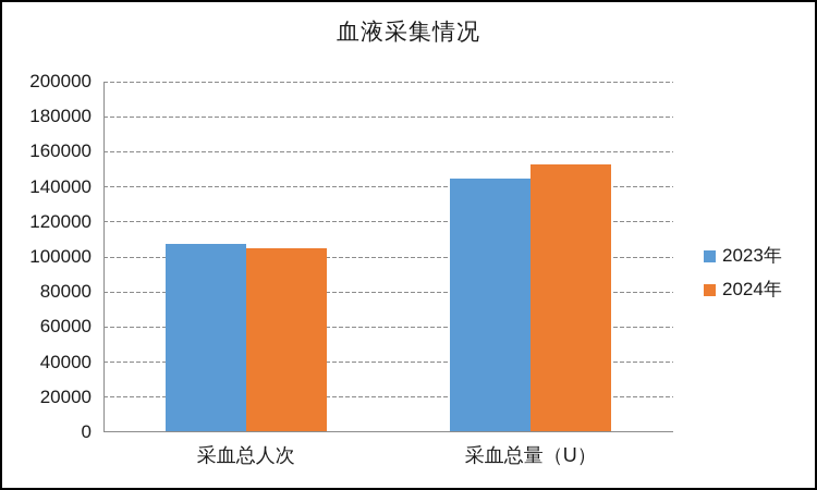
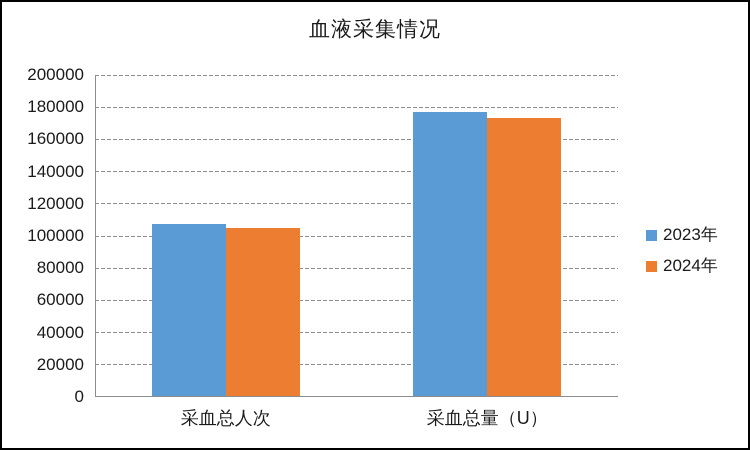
2023年/采血总量（U）: 144000 -> 176000
2024年/采血总量（U）: 152000 -> 173000
